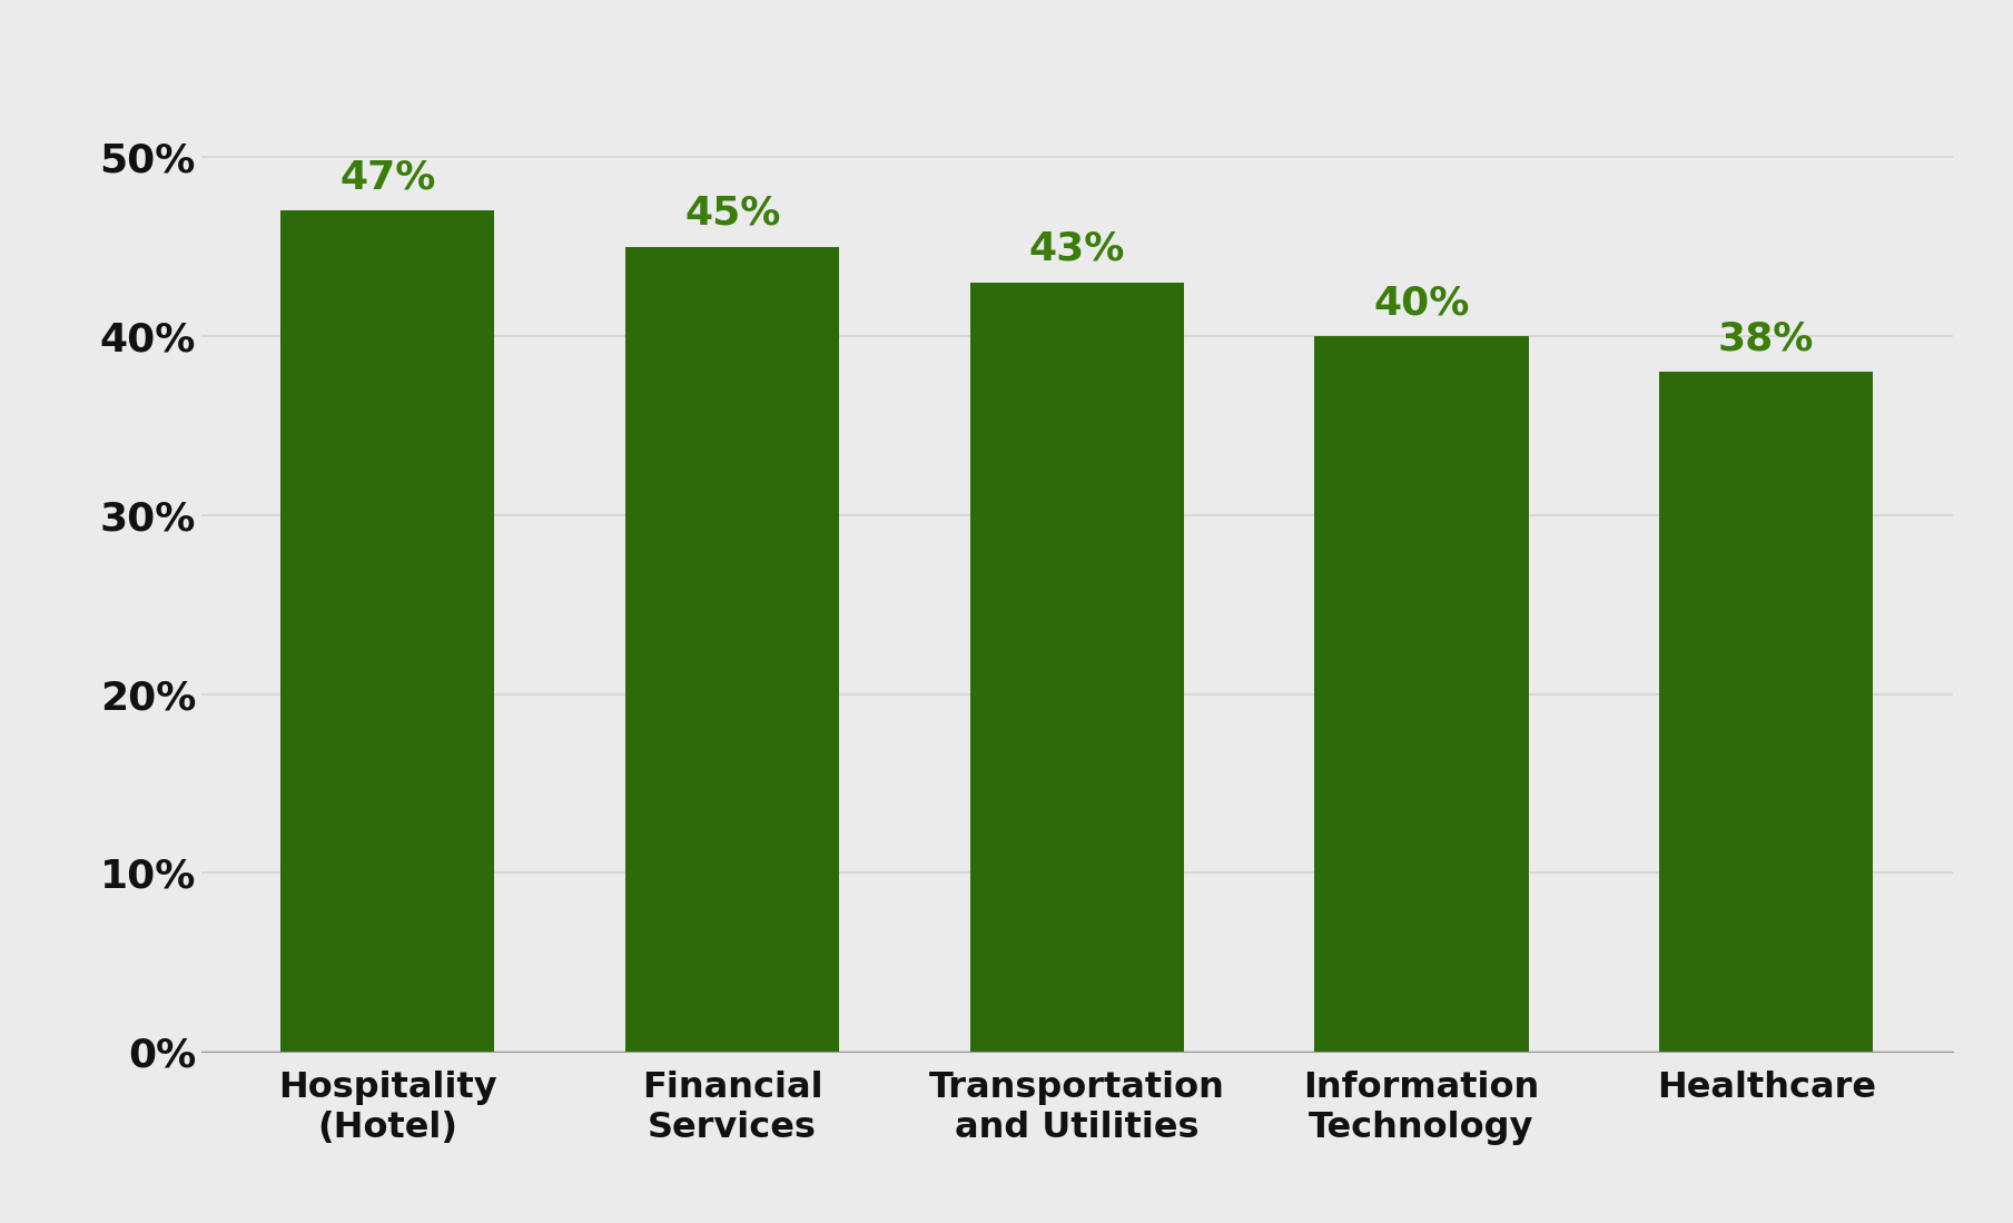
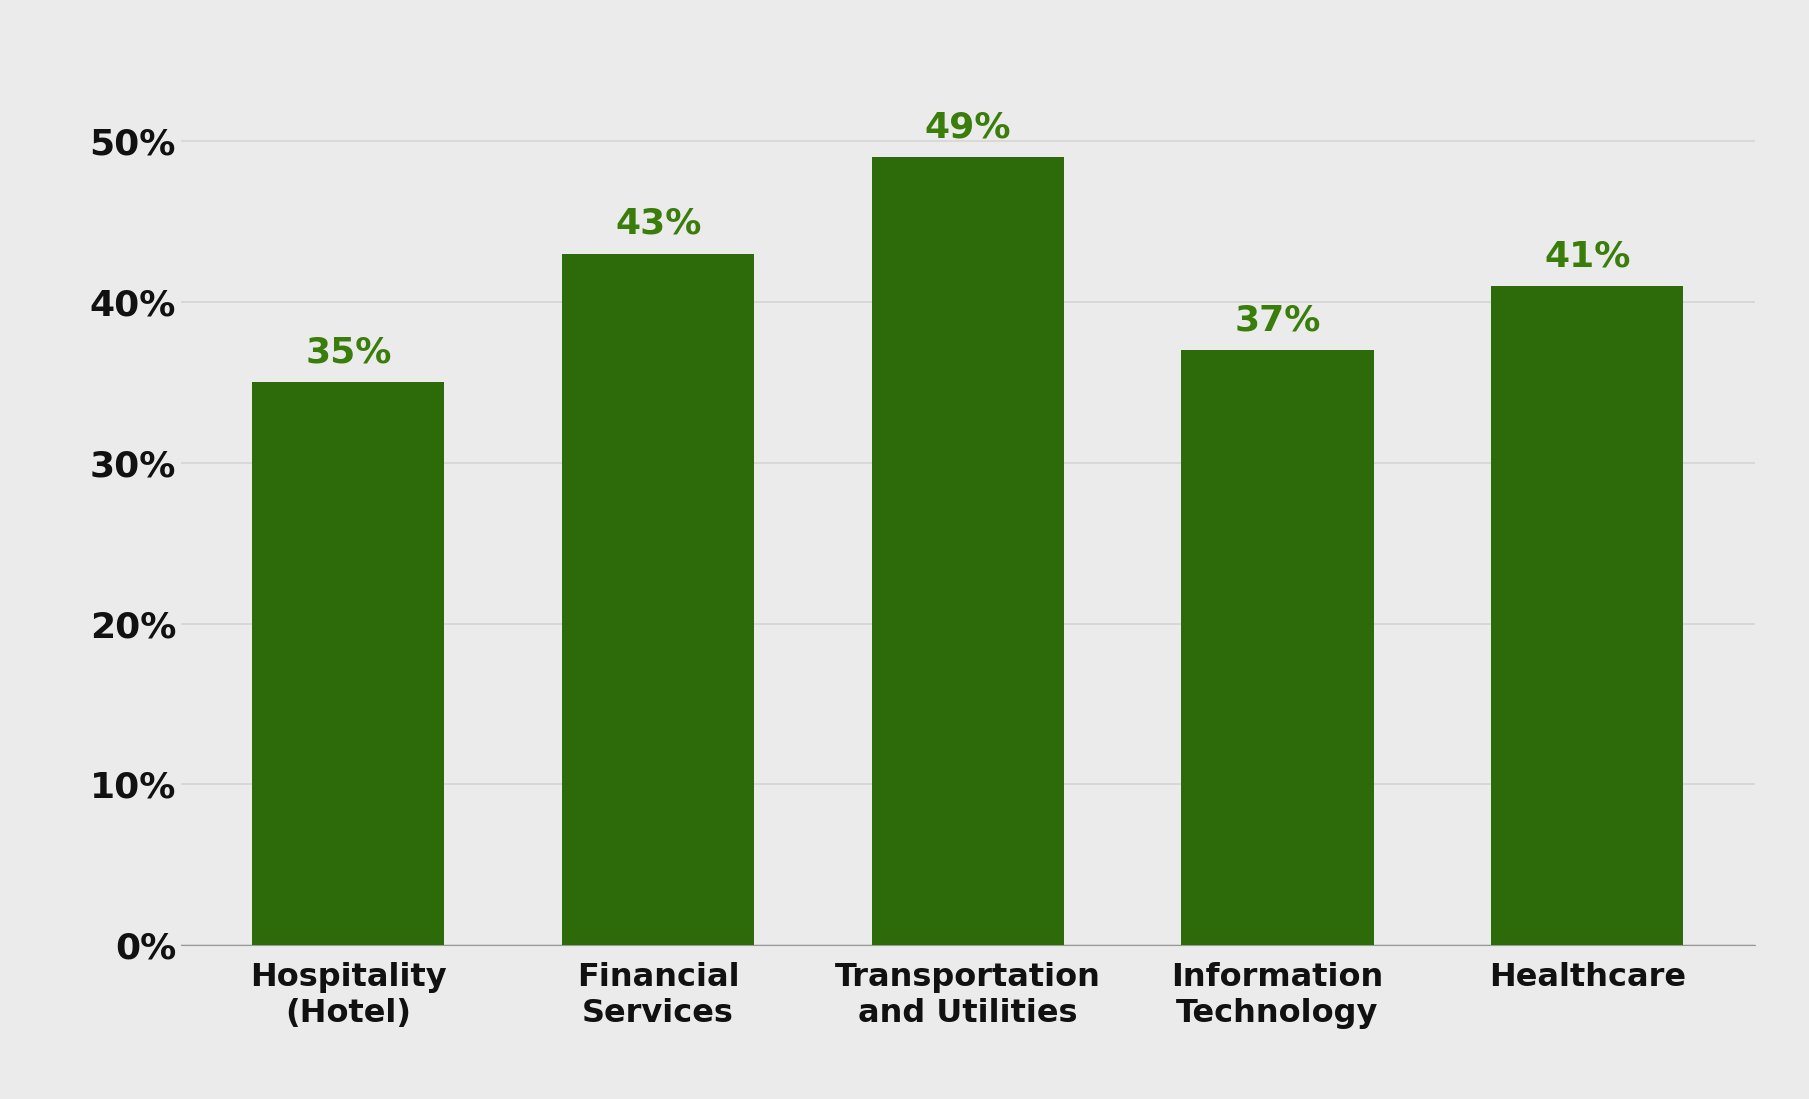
Hospitality (Hotel): 47% -> 35%
Financial Services: 45% -> 43%
Transportation and Utilities: 43% -> 49%
Information Technology: 40% -> 37%
Healthcare: 38% -> 41%
